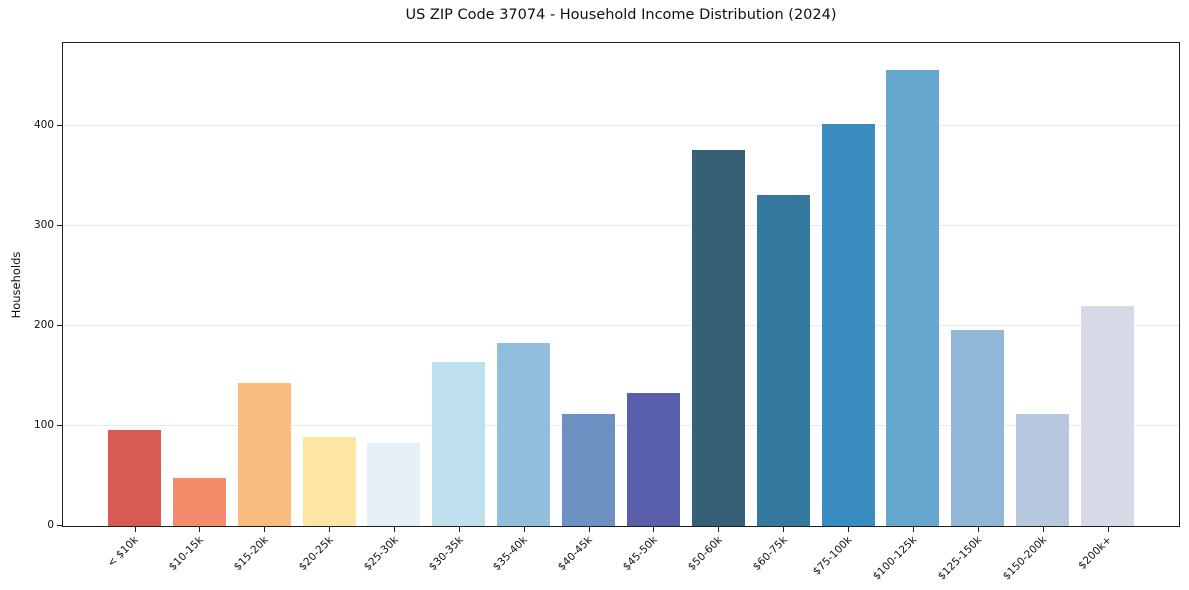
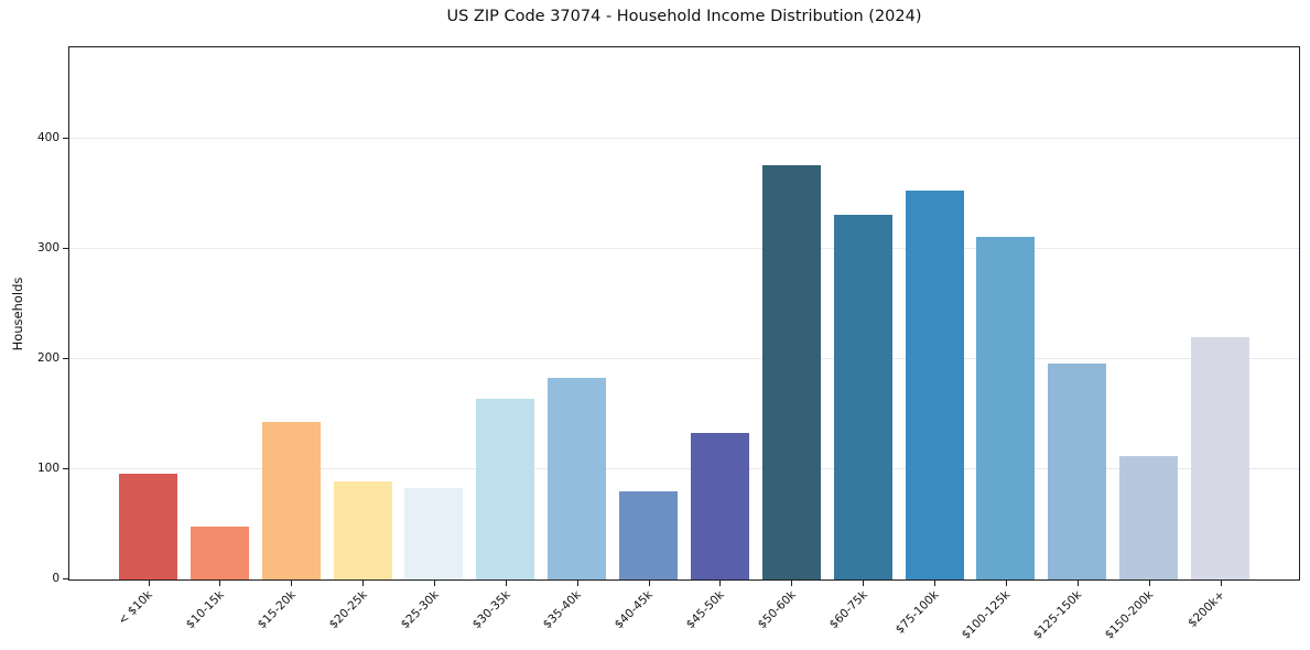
$40-45k: 112 -> 80
$75-100k: 402 -> 353
$100-125k: 456 -> 311
